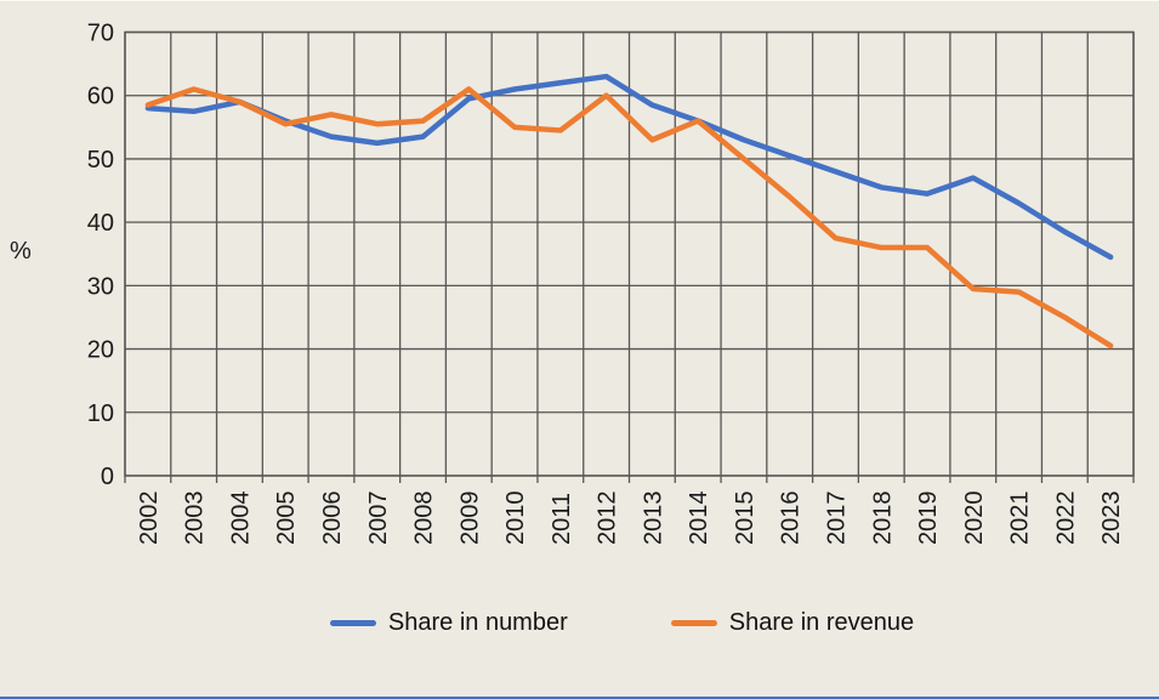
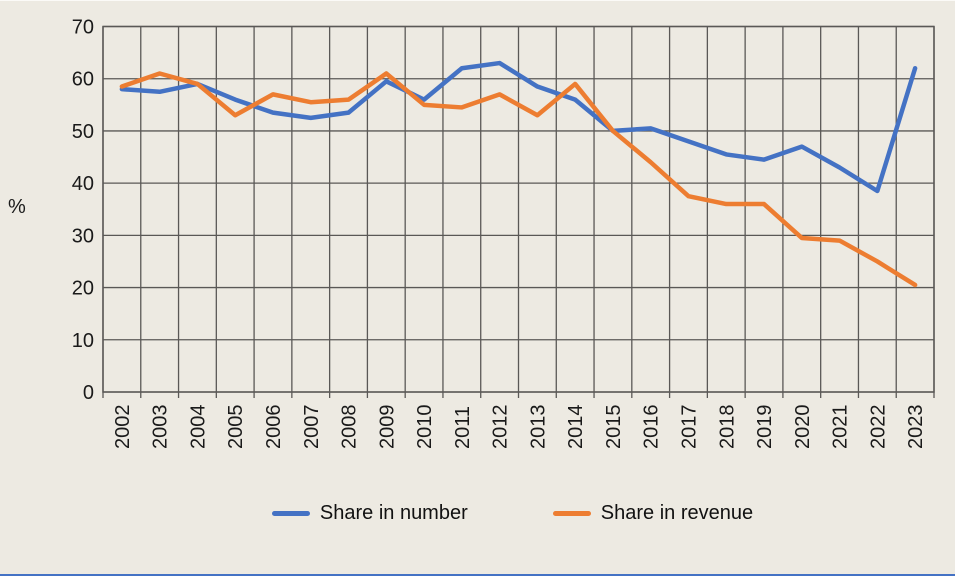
Share in revenue/2005: 56 -> 53
Share in number/2010: 61 -> 56
Share in revenue/2012: 60 -> 57
Share in revenue/2014: 56 -> 59
Share in number/2015: 53 -> 50
Share in number/2023: 34 -> 62
